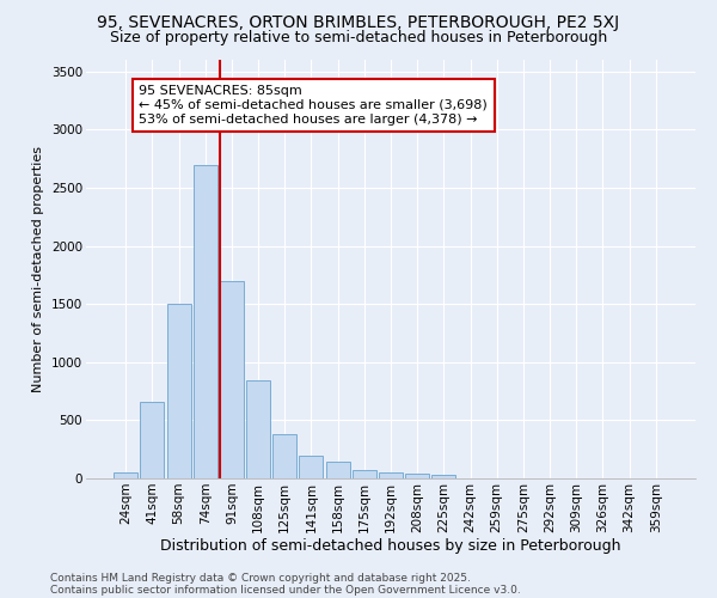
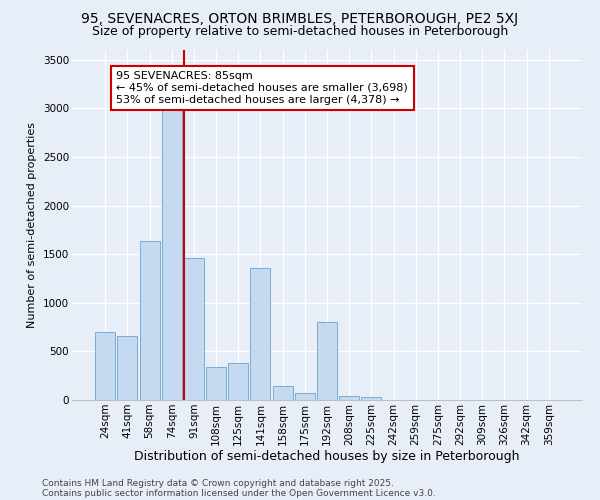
24sqm: 50 -> 700
58sqm: 1500 -> 1640
74sqm: 2690 -> 3000
91sqm: 1700 -> 1460
108sqm: 840 -> 340
141sqm: 200 -> 1360
192sqm: 50 -> 800
